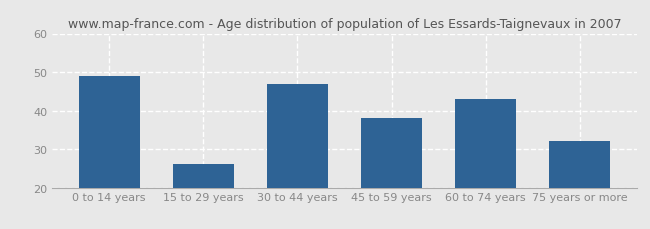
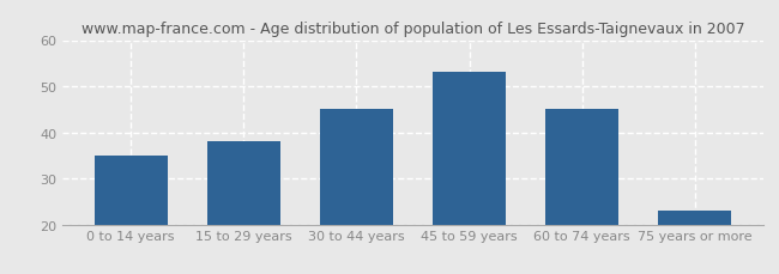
0 to 14 years: 49 -> 35
15 to 29 years: 26 -> 38
30 to 44 years: 47 -> 45
45 to 59 years: 38 -> 53
60 to 74 years: 43 -> 45
75 years or more: 32 -> 23
